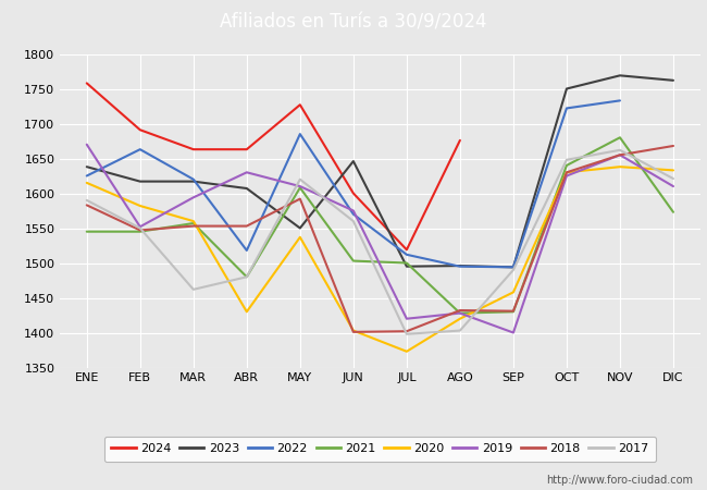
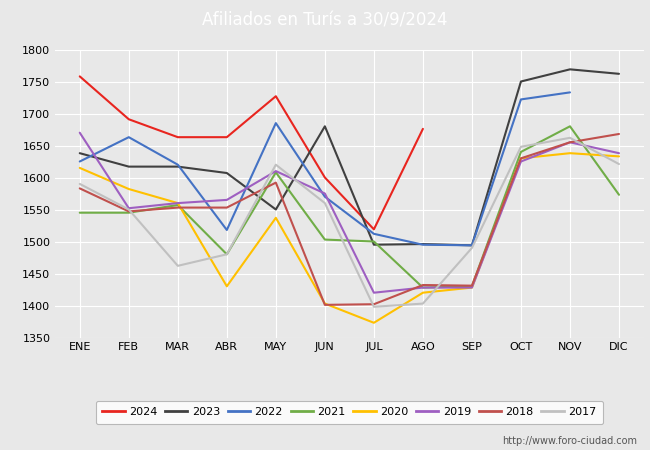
2019/MAR: 1594 -> 1560
2019/ABR: 1630 -> 1565
2023/JUN: 1646 -> 1680
2020/SEP: 1458 -> 1428
2019/SEP: 1400 -> 1428
2019/DIC: 1610 -> 1638
